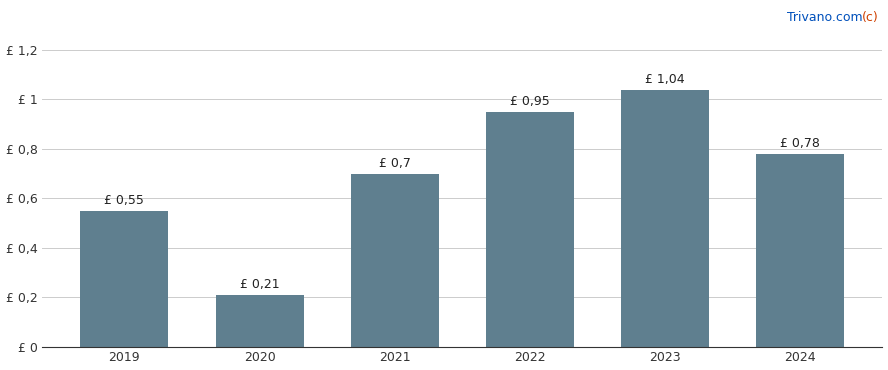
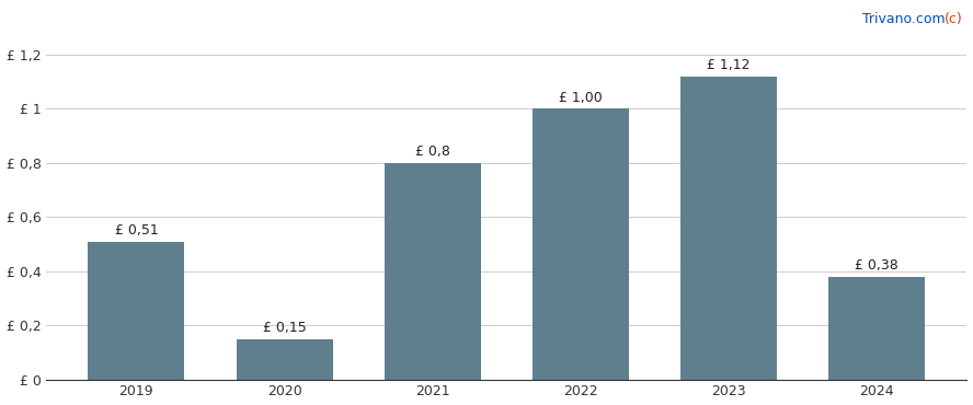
2019: 0,55 -> 0,51
2020: 0,21 -> 0,15
2021: 0,7 -> 0,8
2022: 0,95 -> 1,00
2023: 1,04 -> 1,12
2024: 0,78 -> 0,38
